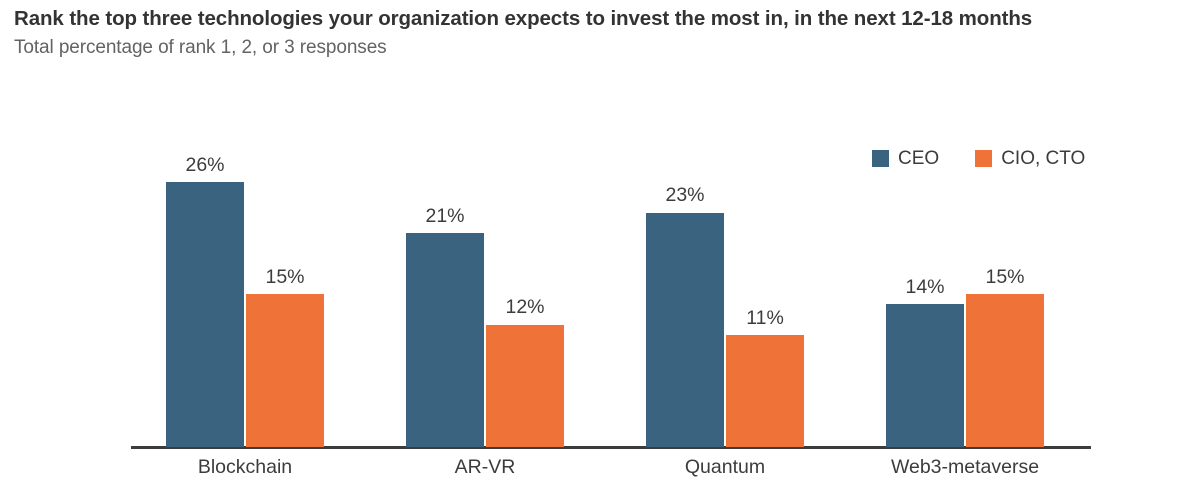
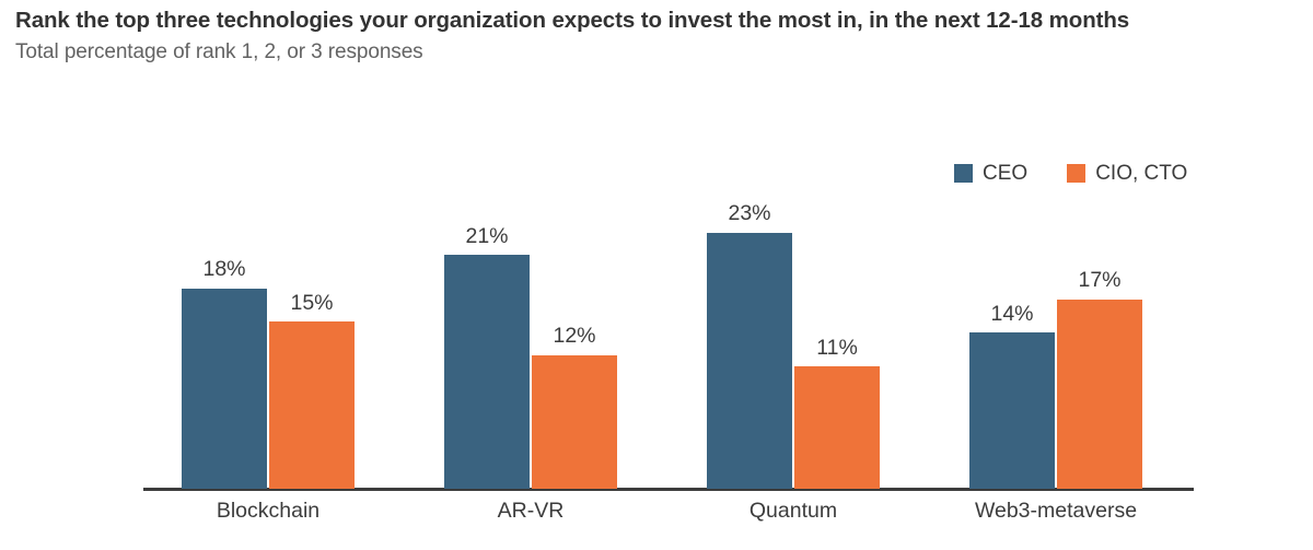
CEO/Blockchain: 26% -> 18%
CIO, CTO/Web3-metaverse: 15% -> 17%
